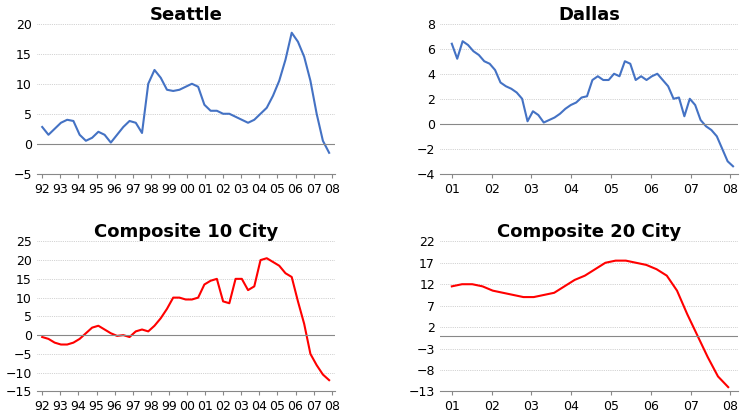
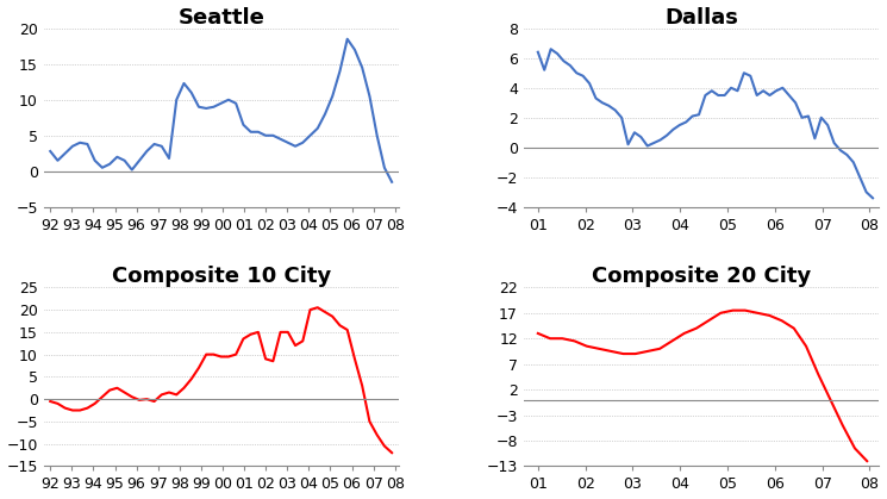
Composite 20 City/01: 11.5 -> 13.0
